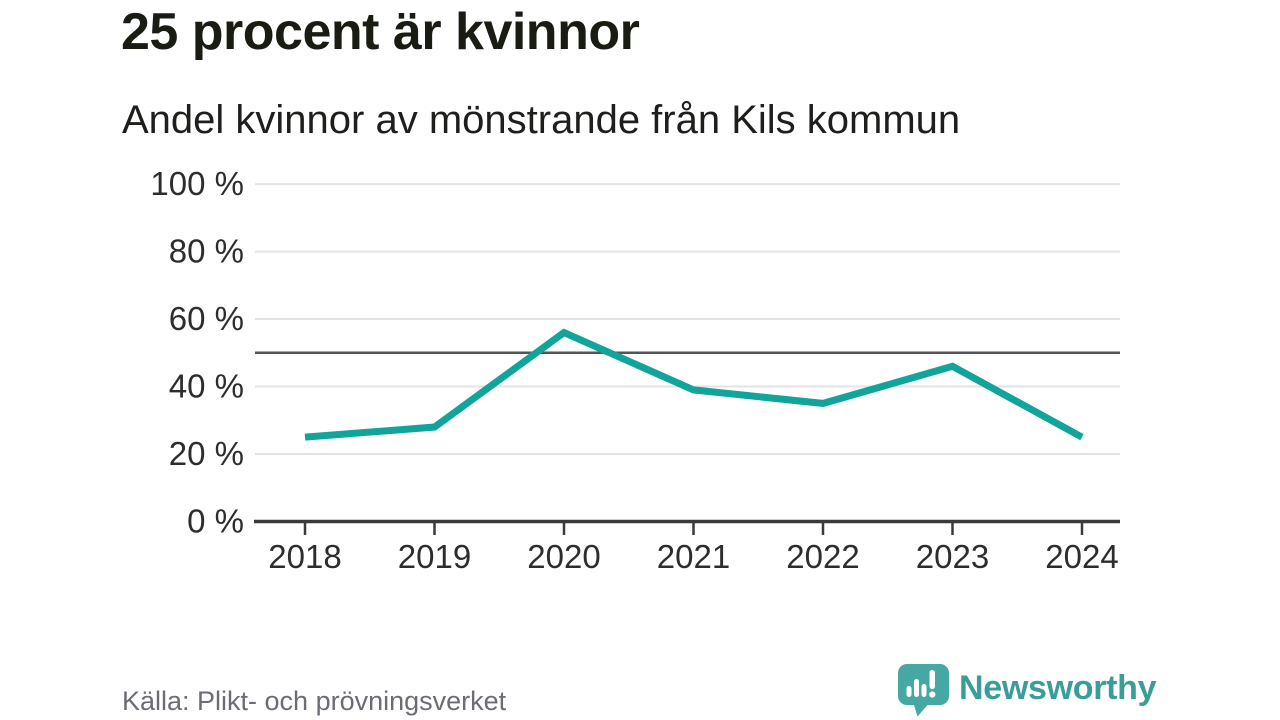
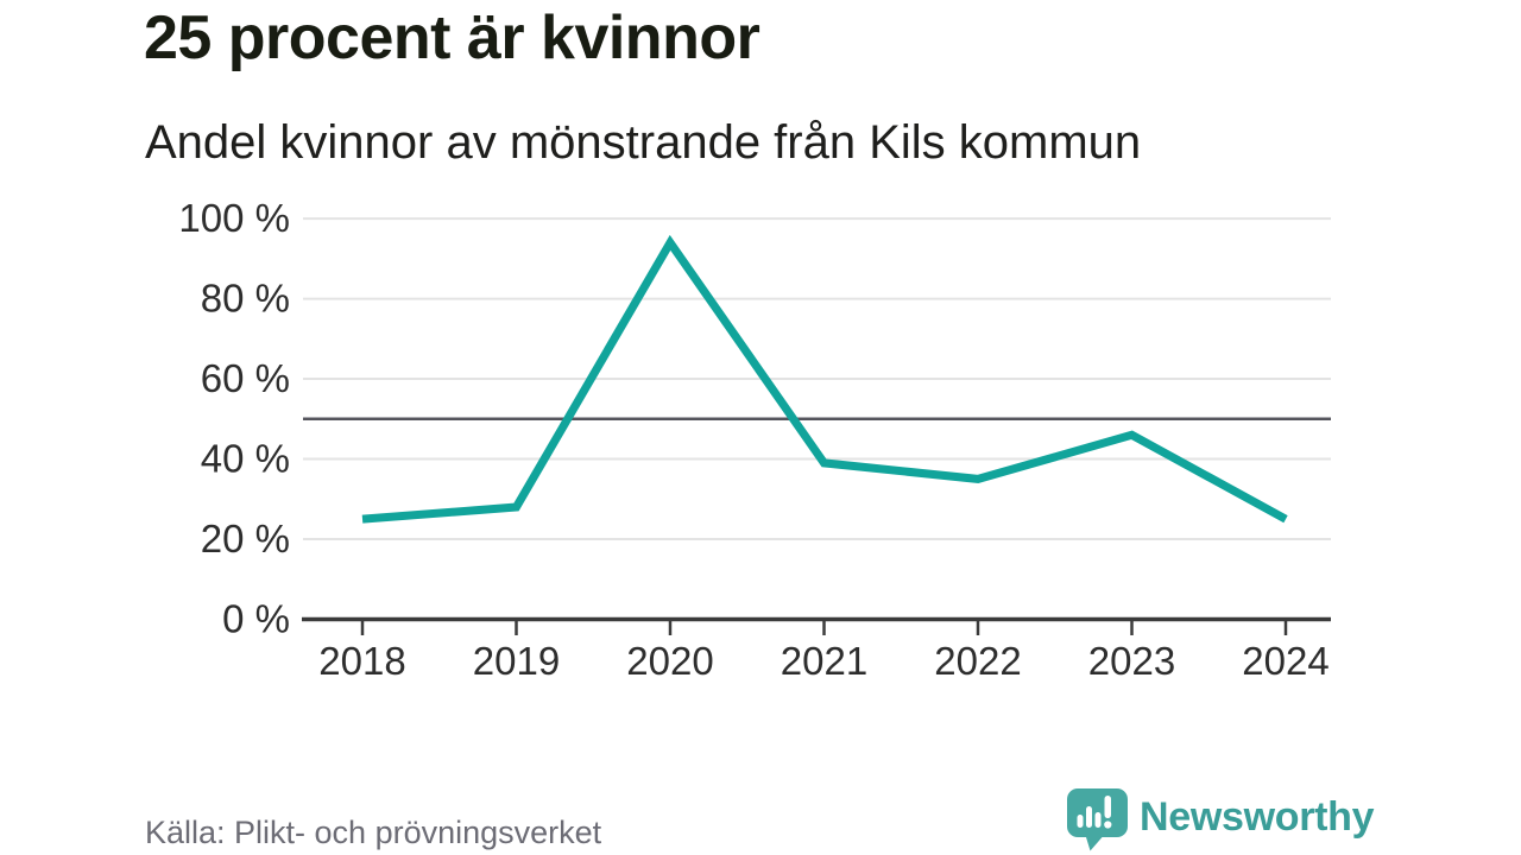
2020: 56% -> 94%
